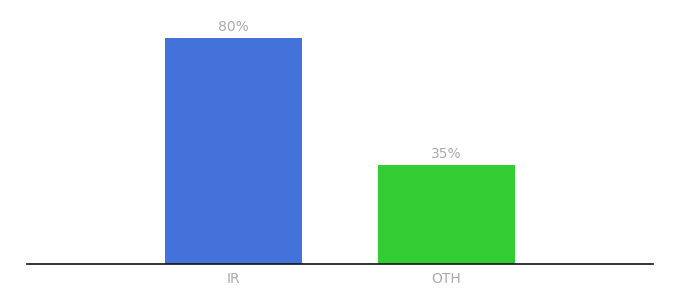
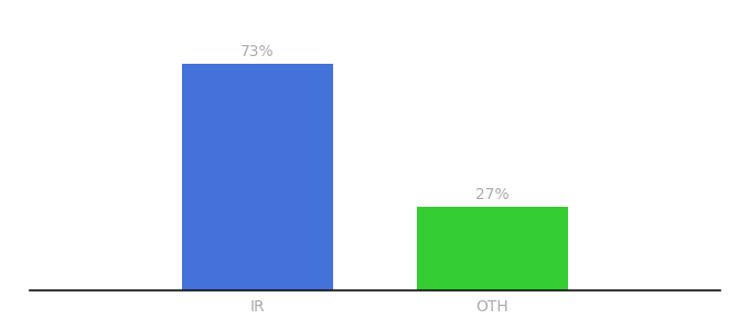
IR: 80% -> 73%
OTH: 35% -> 27%
